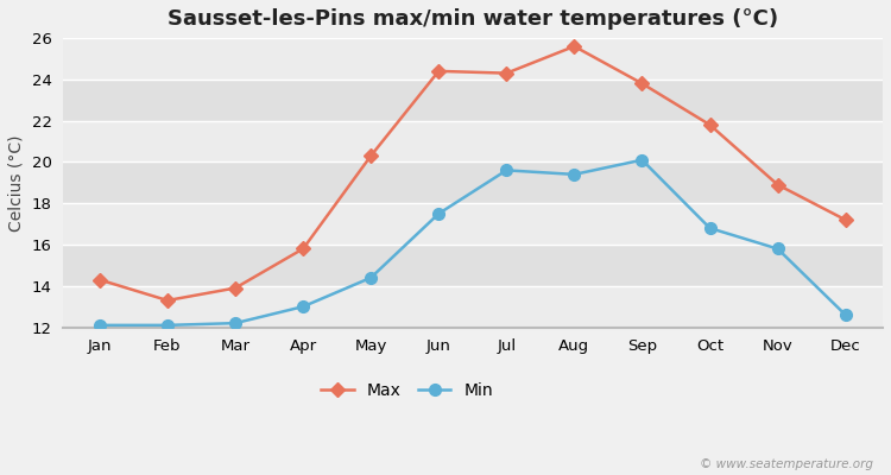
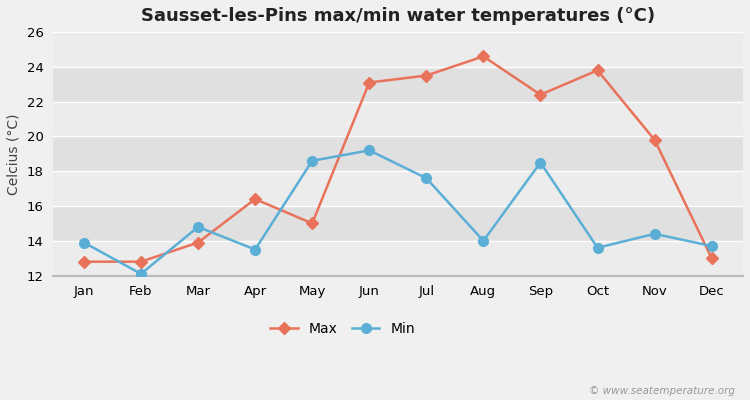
Max/Jan: 14.3 -> 12.8
Min/Jan: 12.1 -> 13.9
Max/Feb: 13.3 -> 12.8
Min/Mar: 12.2 -> 14.8
Max/Apr: 15.8 -> 16.4
Min/Apr: 13.0 -> 13.5
Max/May: 20.3 -> 15.0
Min/May: 14.4 -> 18.6
Max/Jun: 24.4 -> 23.1
Min/Jun: 17.5 -> 19.2
Max/Jul: 24.3 -> 23.5
Min/Jul: 19.6 -> 17.6
Max/Aug: 25.6 -> 24.6
Min/Aug: 19.4 -> 14.0
Max/Sep: 23.8 -> 22.4
Min/Sep: 20.1 -> 18.5
Max/Oct: 21.8 -> 23.8
Min/Oct: 16.8 -> 13.6
Max/Nov: 18.9 -> 19.8
Min/Nov: 15.8 -> 14.4
Max/Dec: 17.2 -> 13.0
Min/Dec: 12.6 -> 13.7
